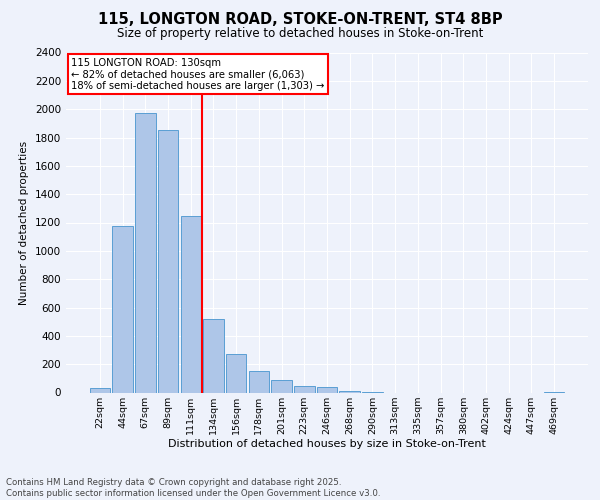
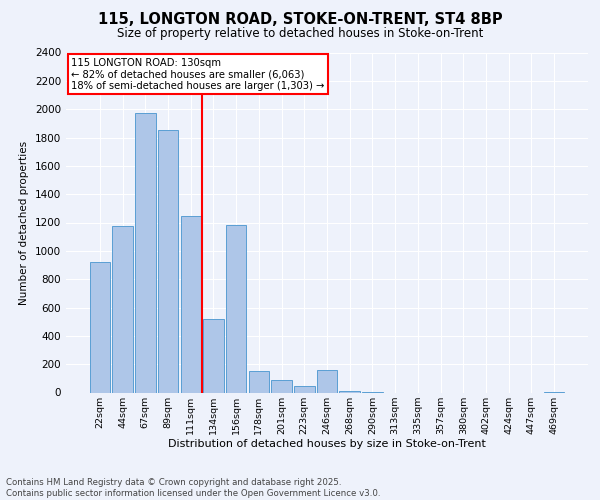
22sqm: 30 -> 920
156sqm: 270 -> 1180
246sqm: 40 -> 160
